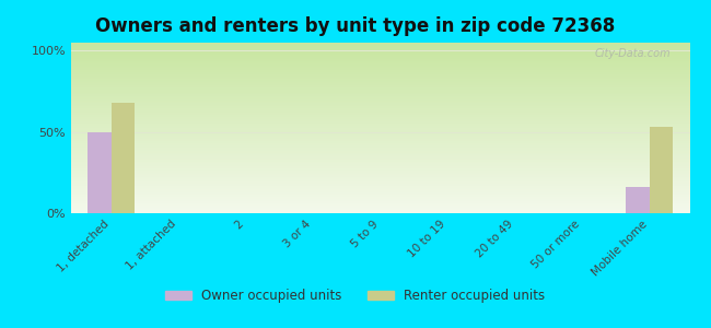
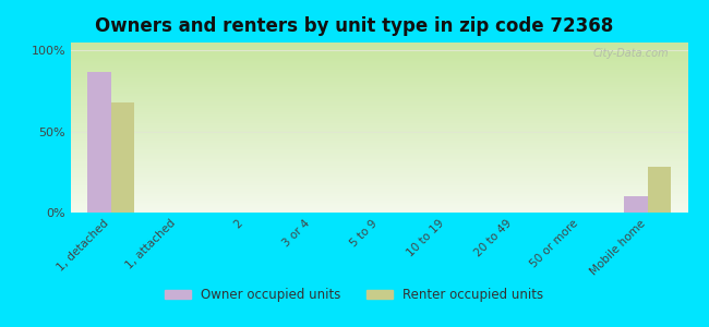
Owner occupied units/1, detached: 50% -> 87%
Owner occupied units/Mobile home: 16% -> 10%
Renter occupied units/Mobile home: 53% -> 28%
